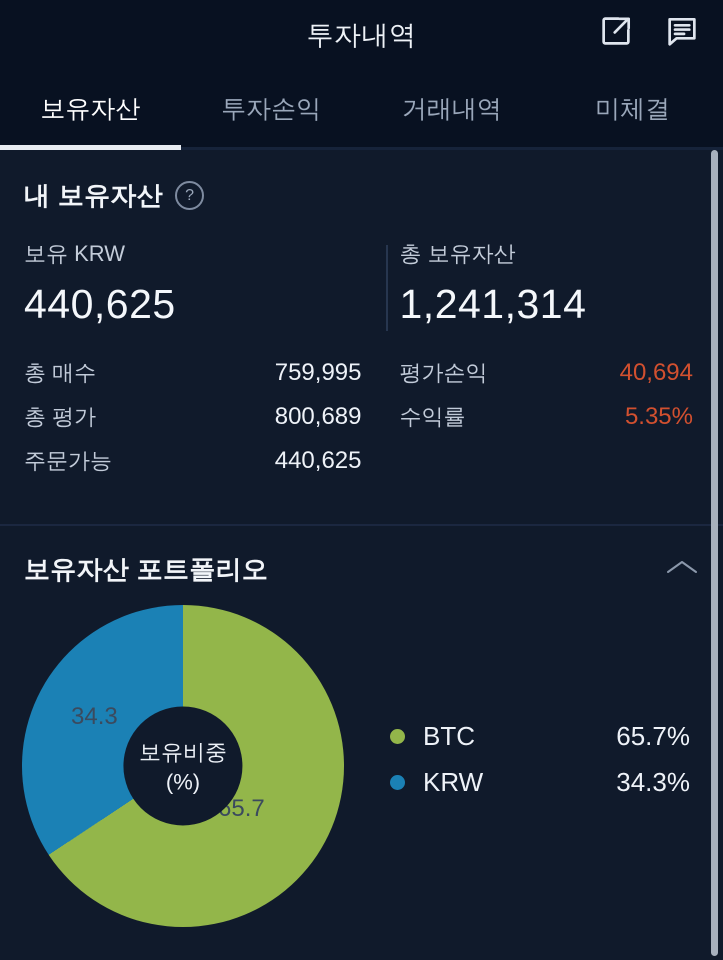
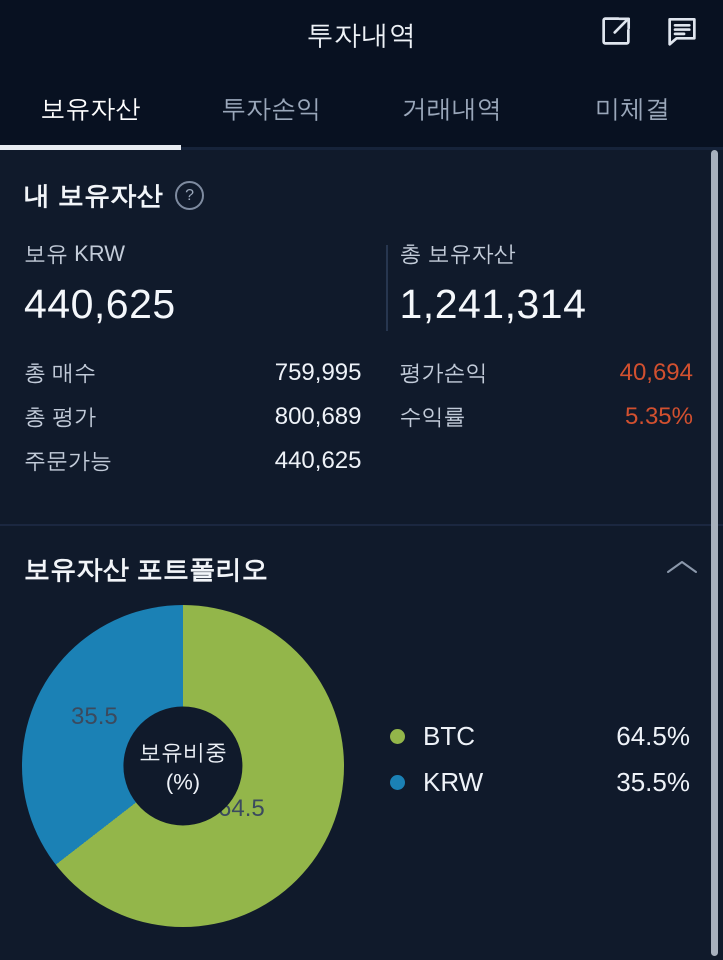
BTC: 65.7% -> 64.5%
KRW: 34.3% -> 35.5%
